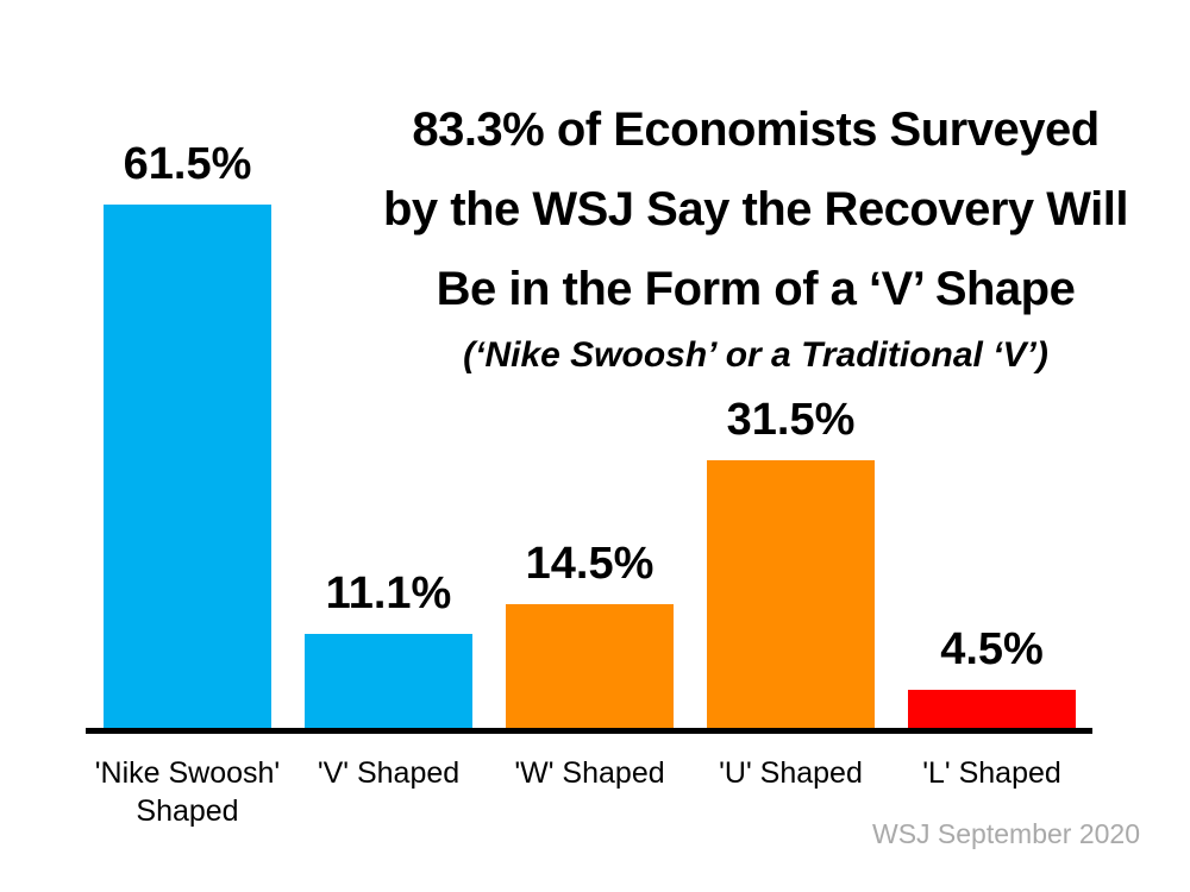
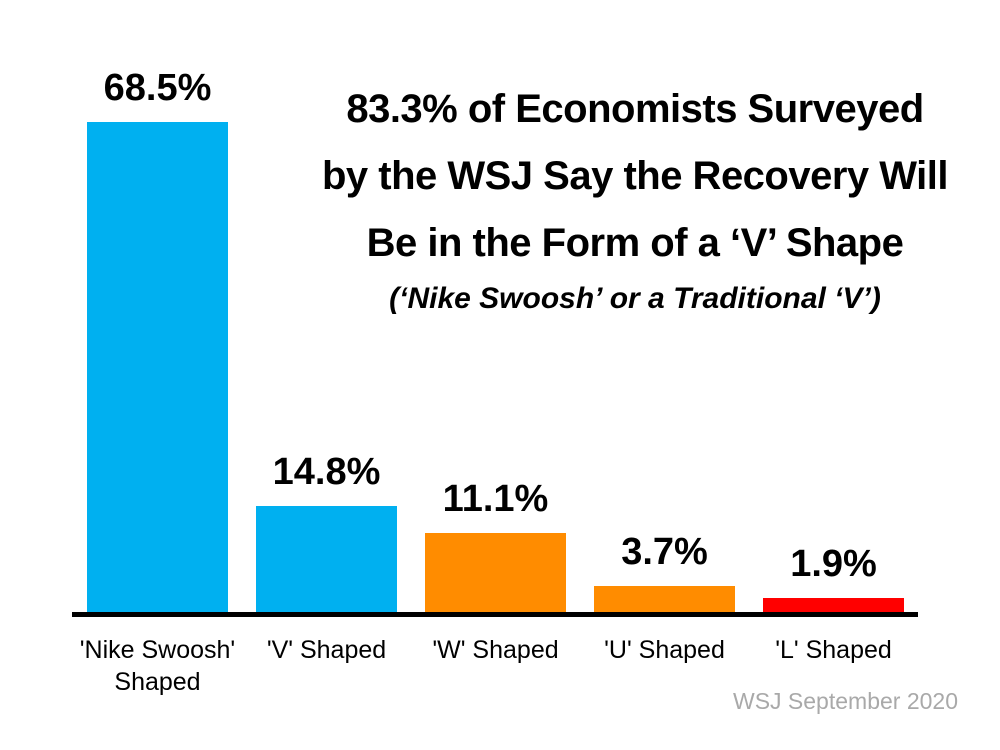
'Nike Swoosh' Shaped: 61.5% -> 68.5%
'V' Shaped: 11.1% -> 14.8%
'W' Shaped: 14.5% -> 11.1%
'U' Shaped: 31.5% -> 3.7%
'L' Shaped: 4.5% -> 1.9%
